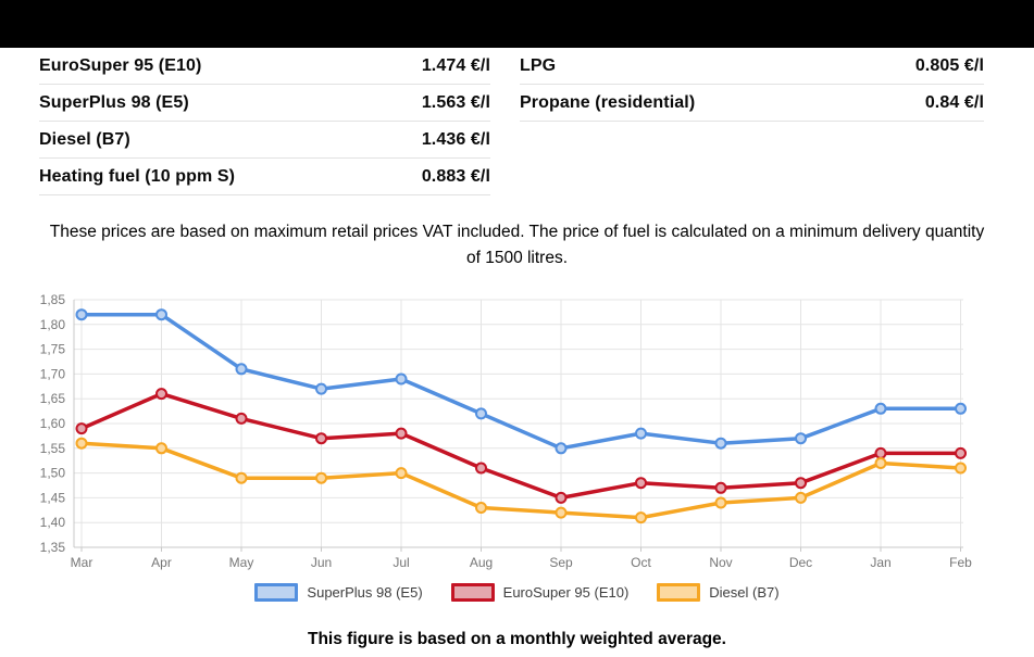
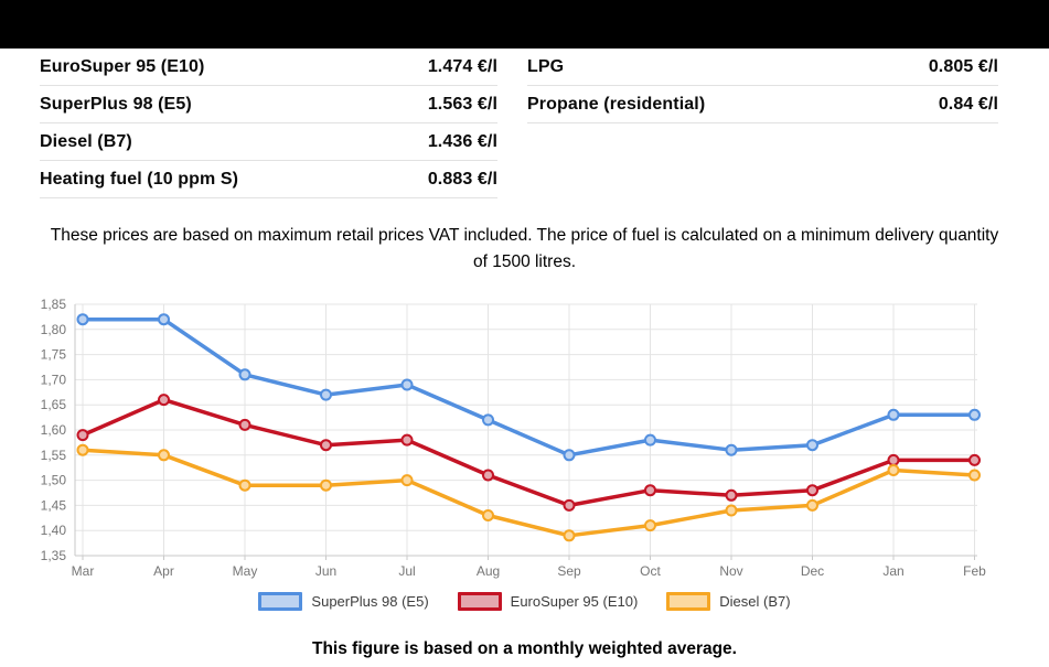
Diesel (B7)/Sep: 1,42 -> 1,39
